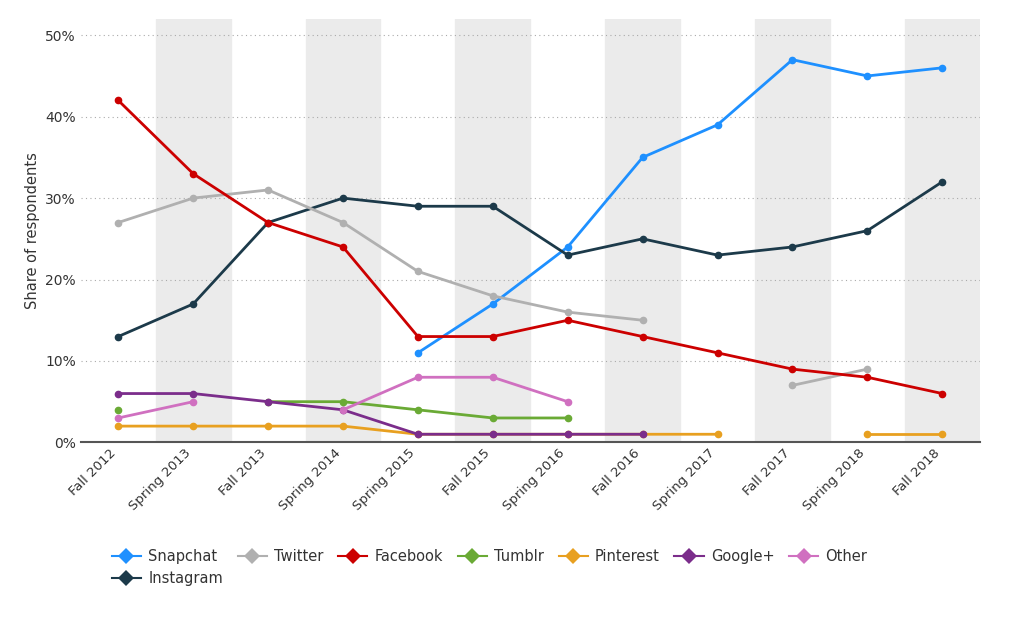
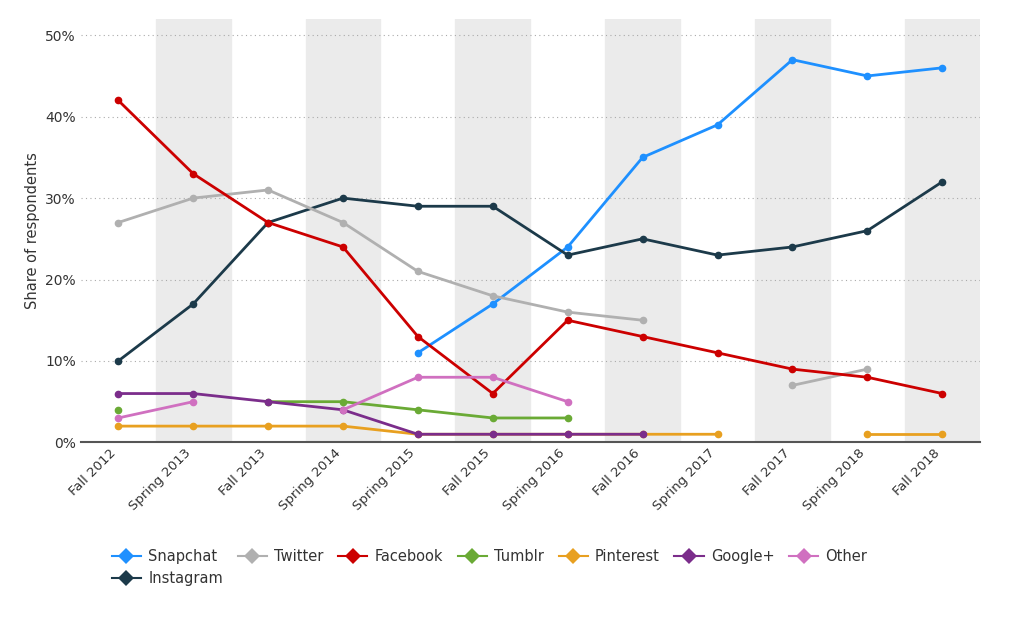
Instagram/Fall 2012: 13% -> 10%
Facebook/Fall 2015: 13% -> 6%
